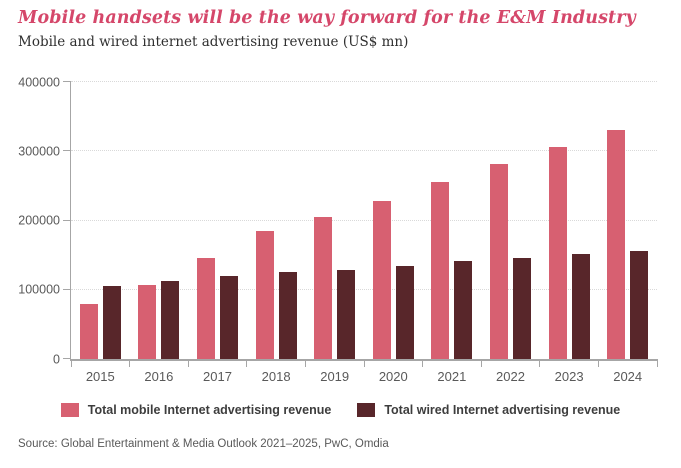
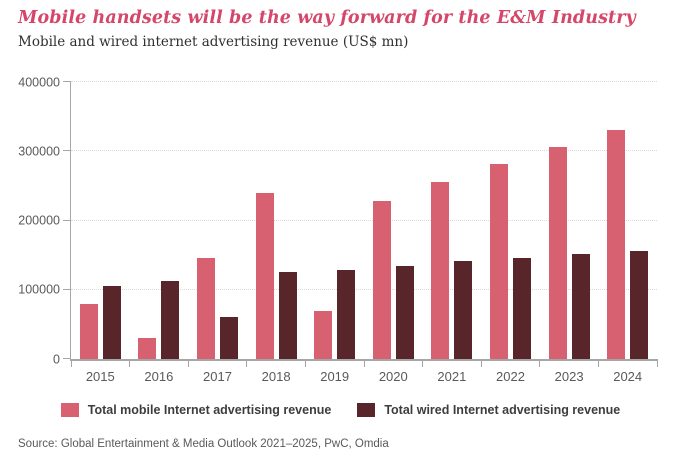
Total mobile Internet advertising revenue/2016: 110000 -> 30000
Total wired Internet advertising revenue/2017: 120000 -> 60000
Total mobile Internet advertising revenue/2018: 180000 -> 240000
Total mobile Internet advertising revenue/2019: 200000 -> 70000
